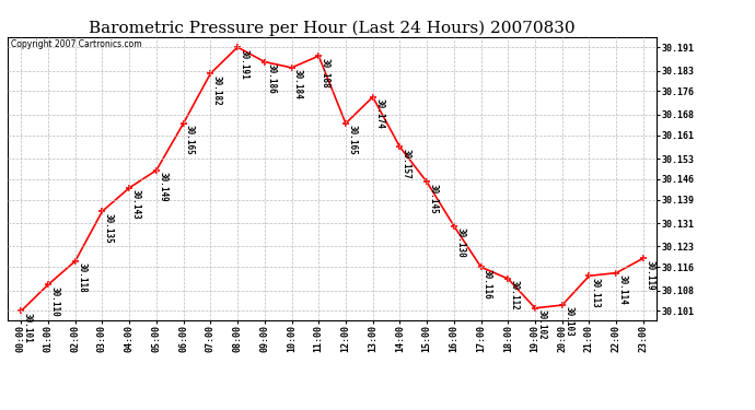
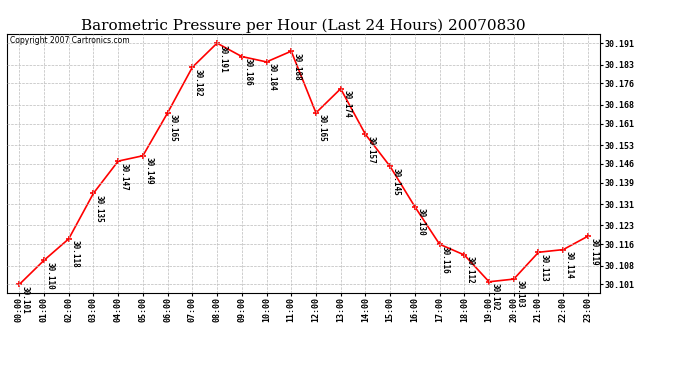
04:00: 30.143 -> 30.147
